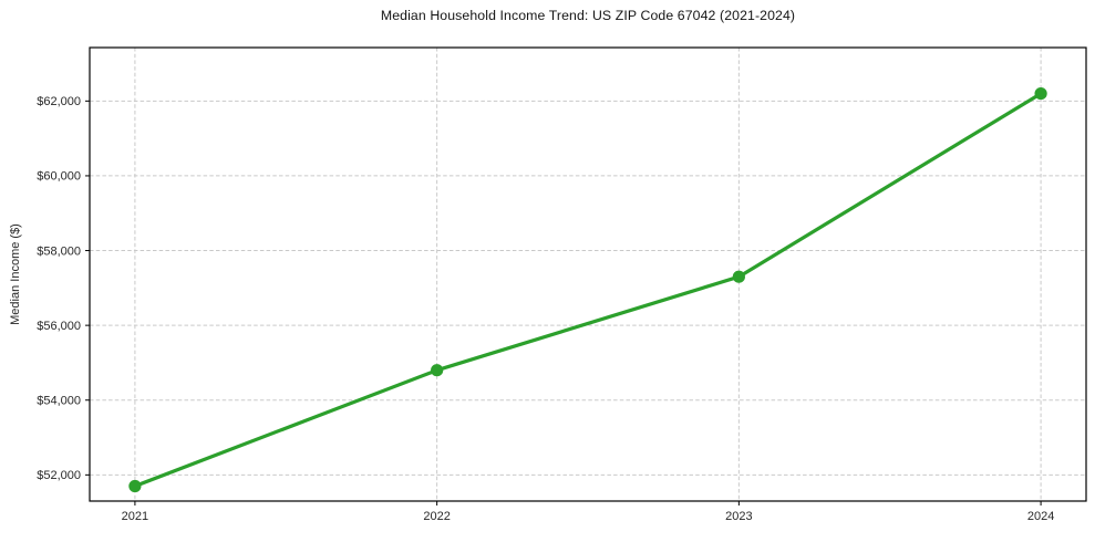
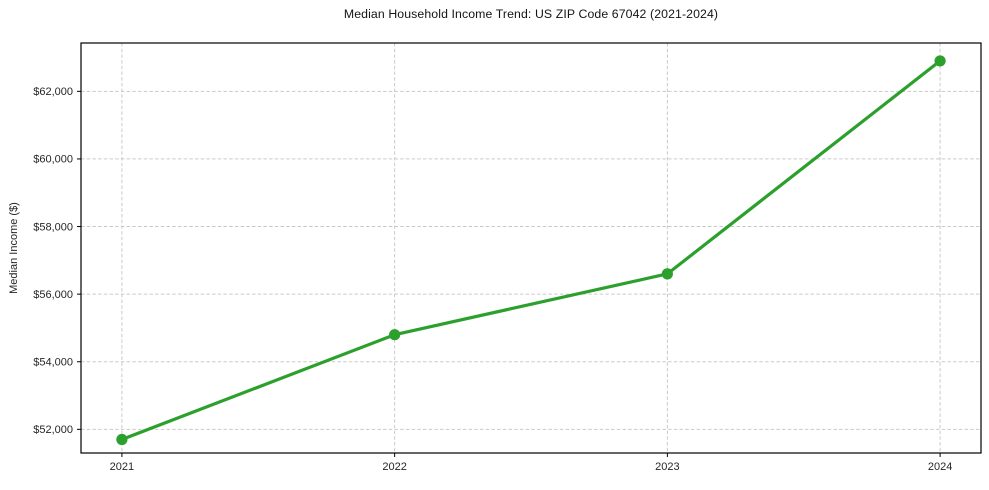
2023: $57300 -> $56600
2024: $62200 -> $62900
